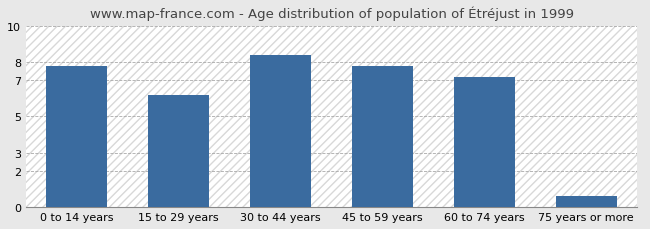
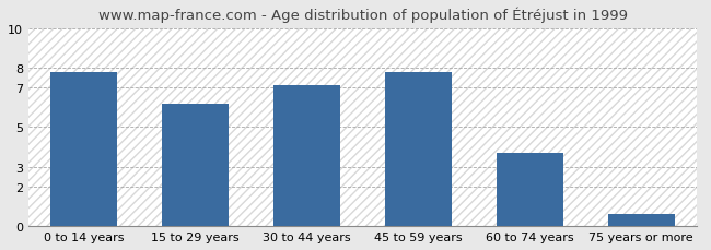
30 to 44 years: 8.4 -> 7.1
60 to 74 years: 7.2 -> 3.7
